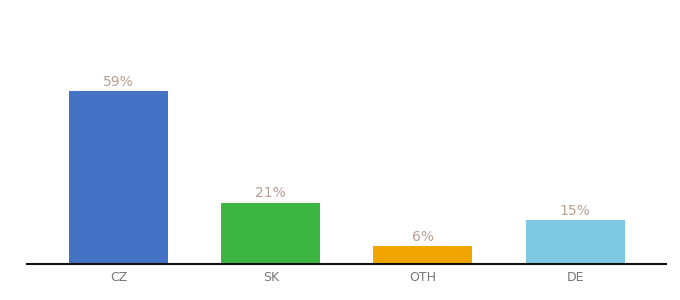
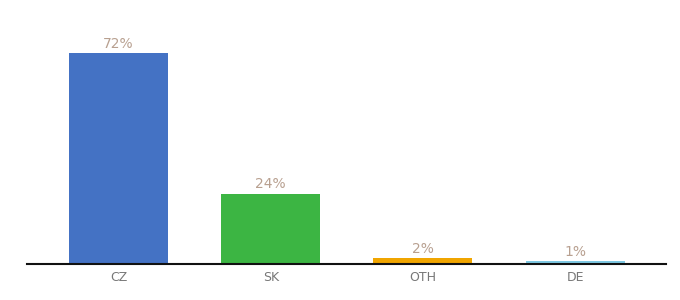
CZ: 59% -> 72%
SK: 21% -> 24%
OTH: 6% -> 2%
DE: 15% -> 1%
